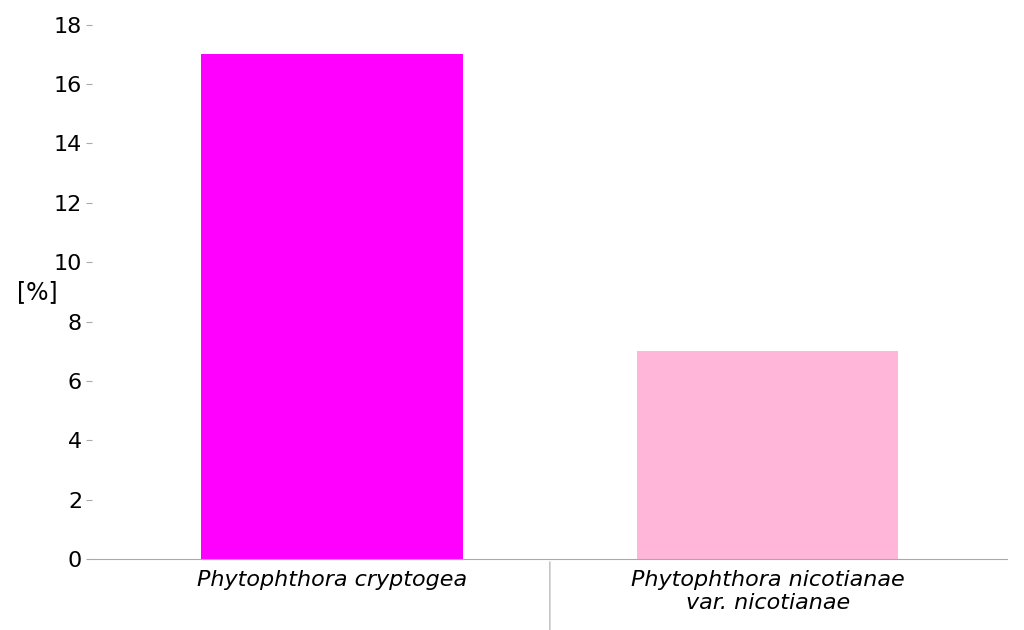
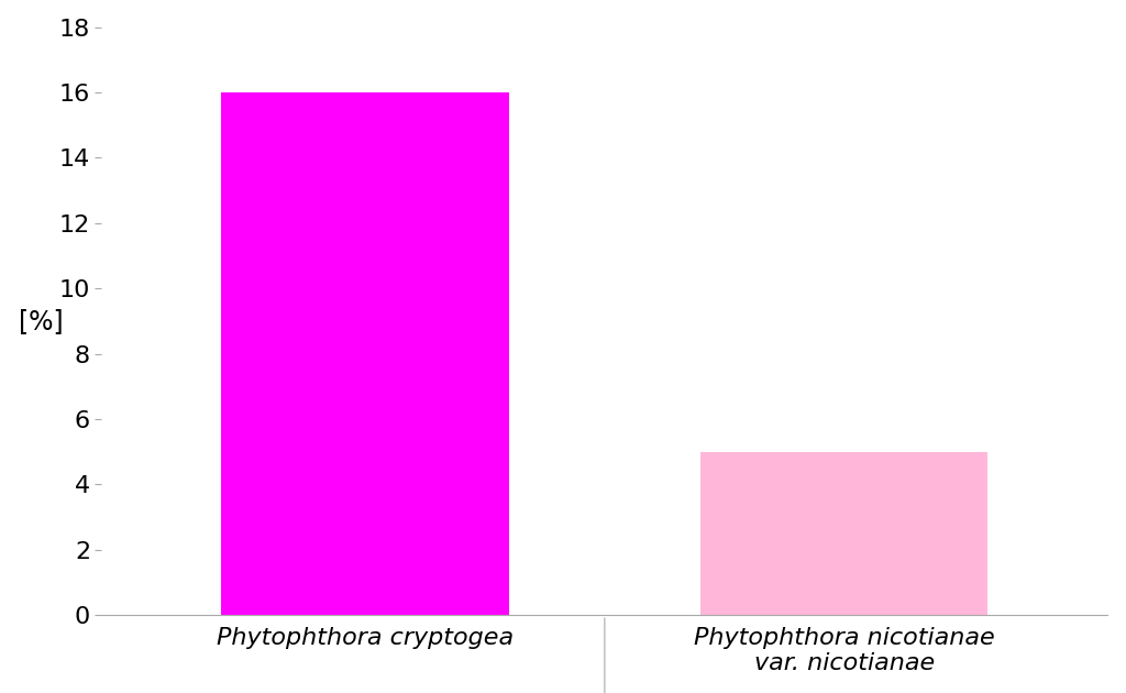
Phytophthora cryptogea: 17 -> 16
Phytophthora nicotianae var. nicotianae: 7 -> 5
